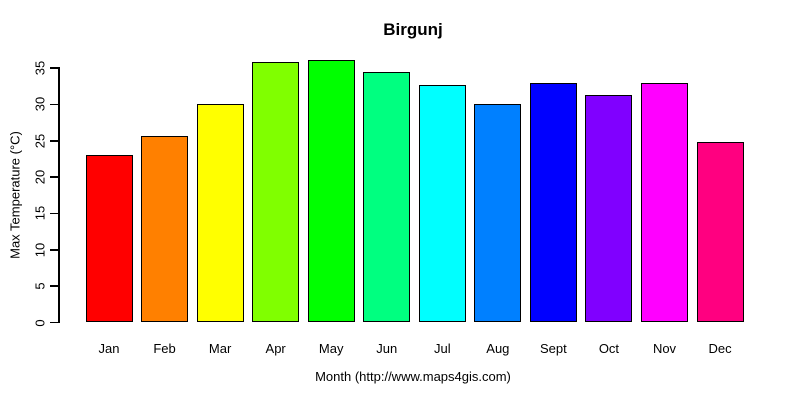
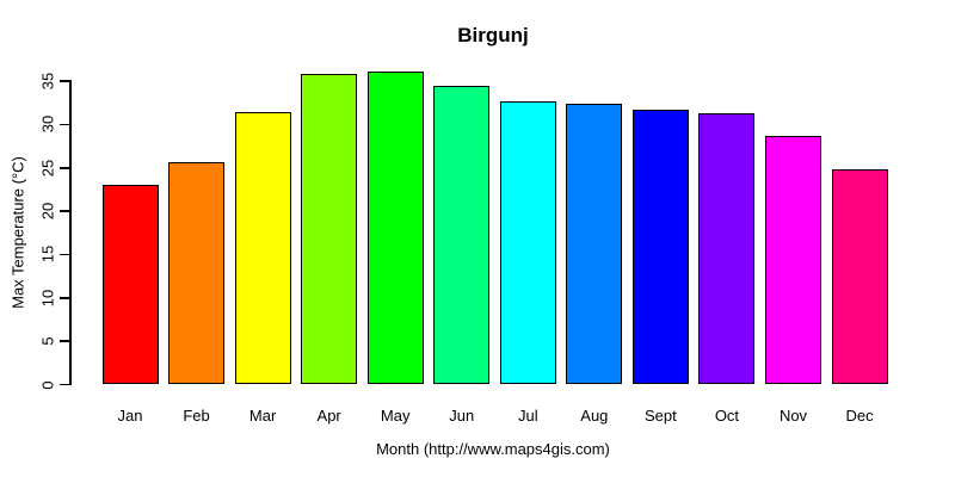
Mar: 30 -> 31
Aug: 30 -> 32
Sept: 33 -> 32
Nov: 33 -> 29
